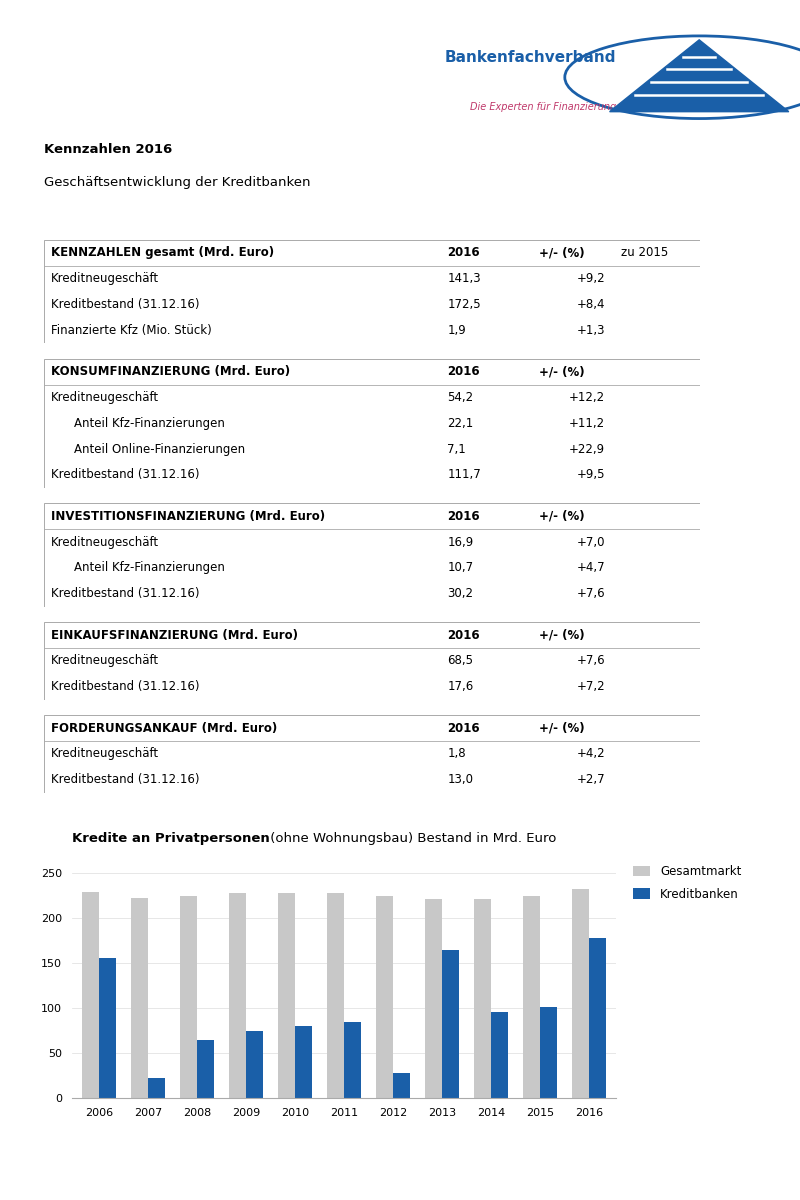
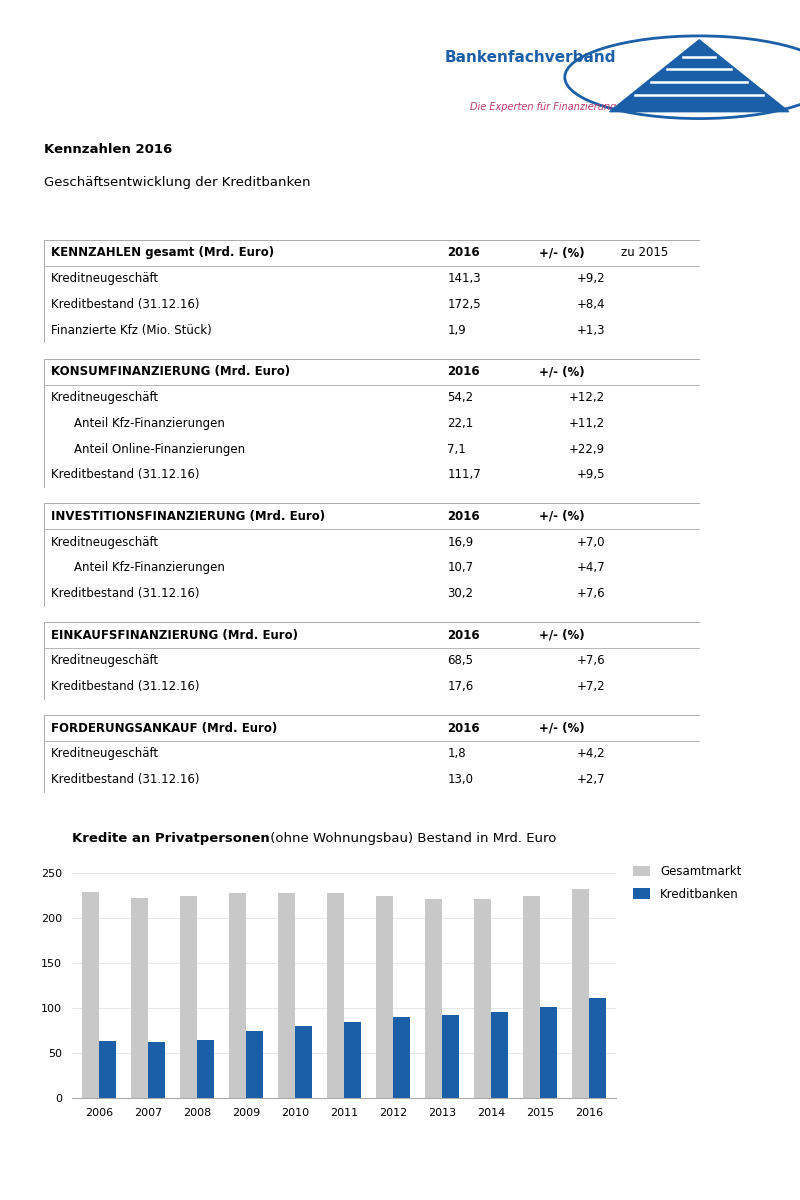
Kreditbanken/2006: 156 -> 63
Kreditbanken/2007: 22 -> 62
Kreditbanken/2012: 28 -> 90
Kreditbanken/2013: 164 -> 92
Kreditbanken/2016: 178 -> 111
